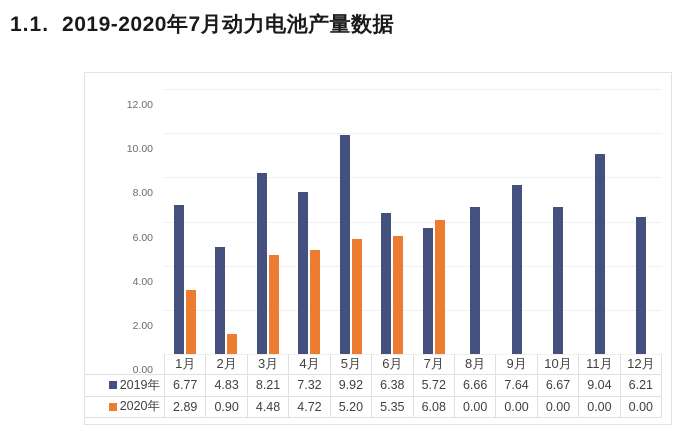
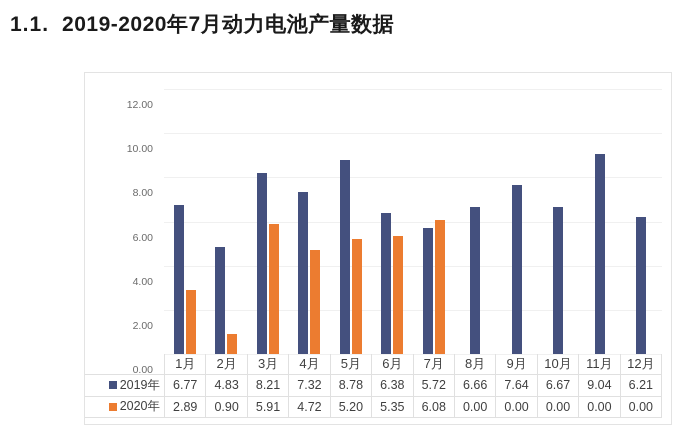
2020年/3月: 4.48 -> 5.91
2019年/5月: 9.92 -> 8.78
